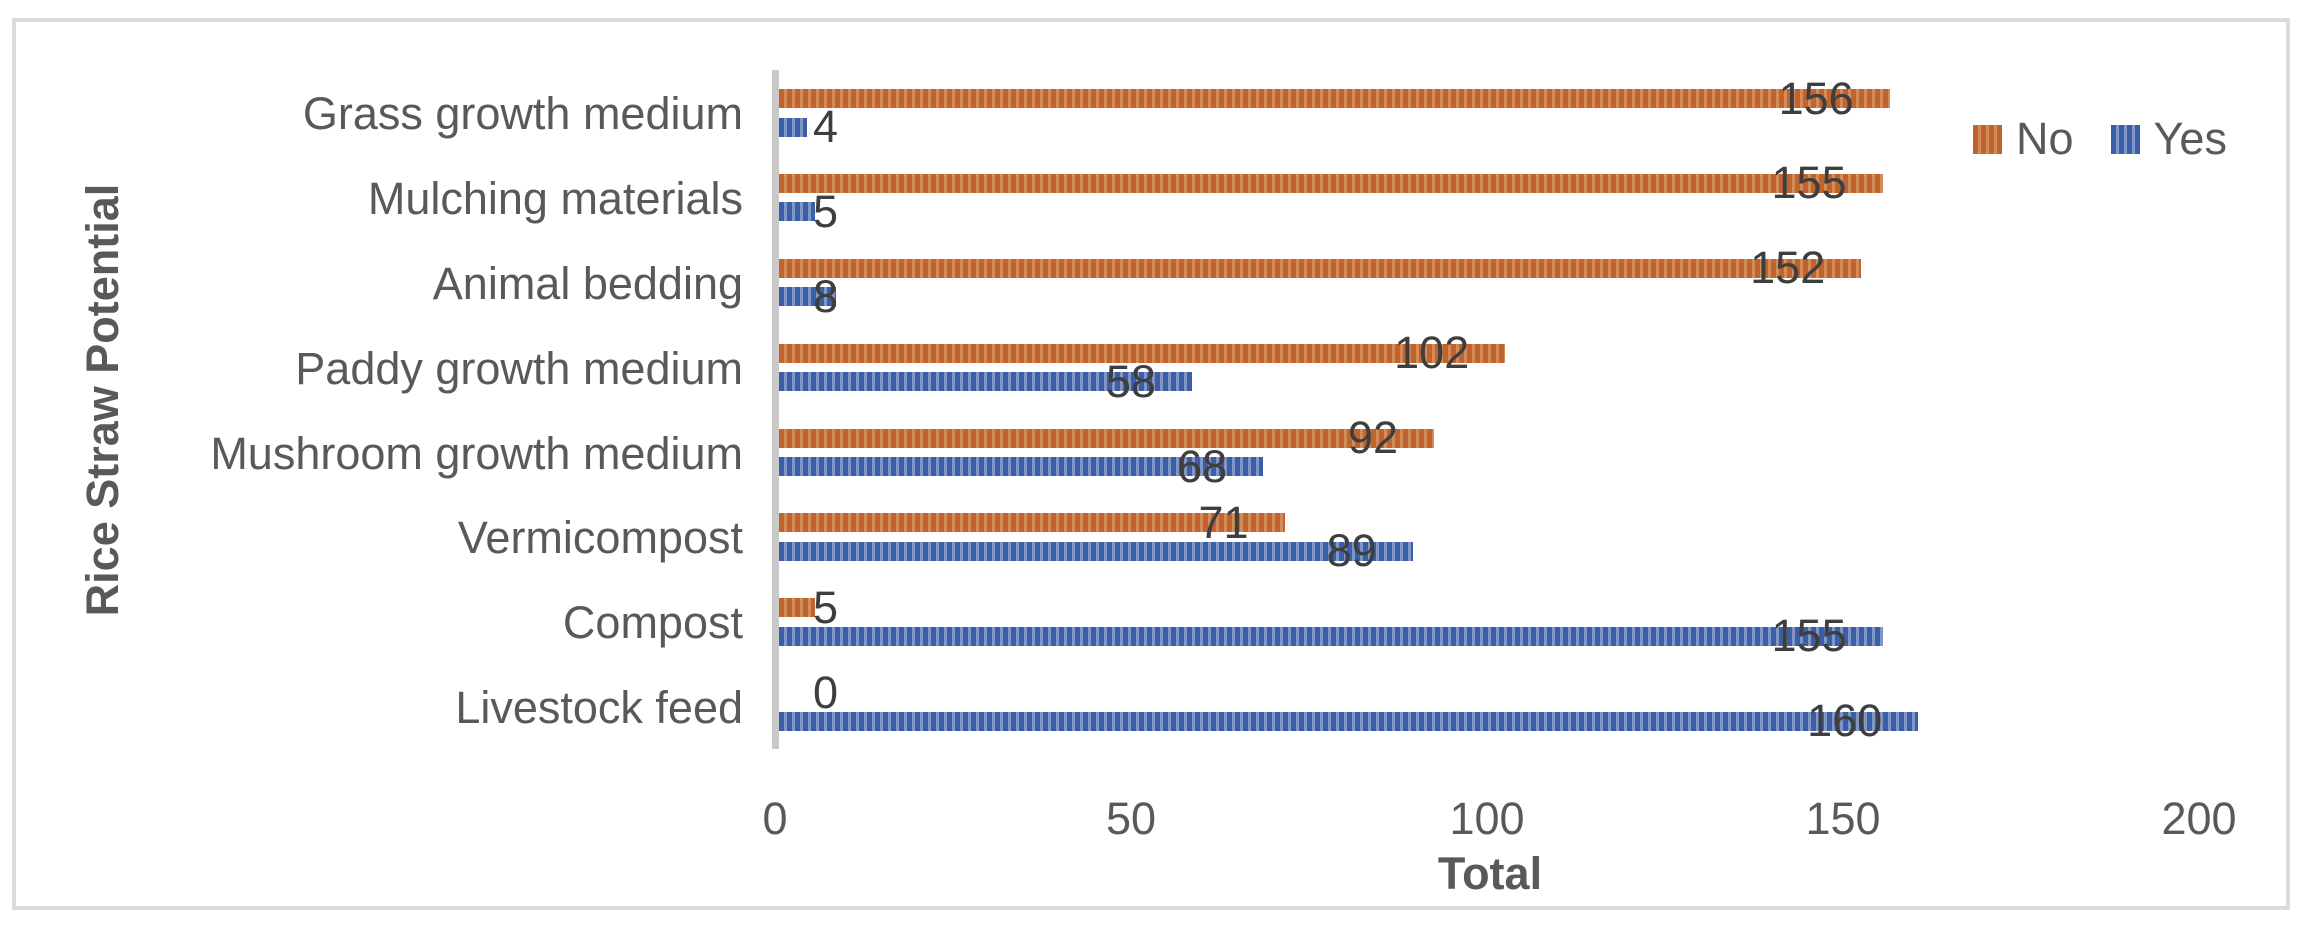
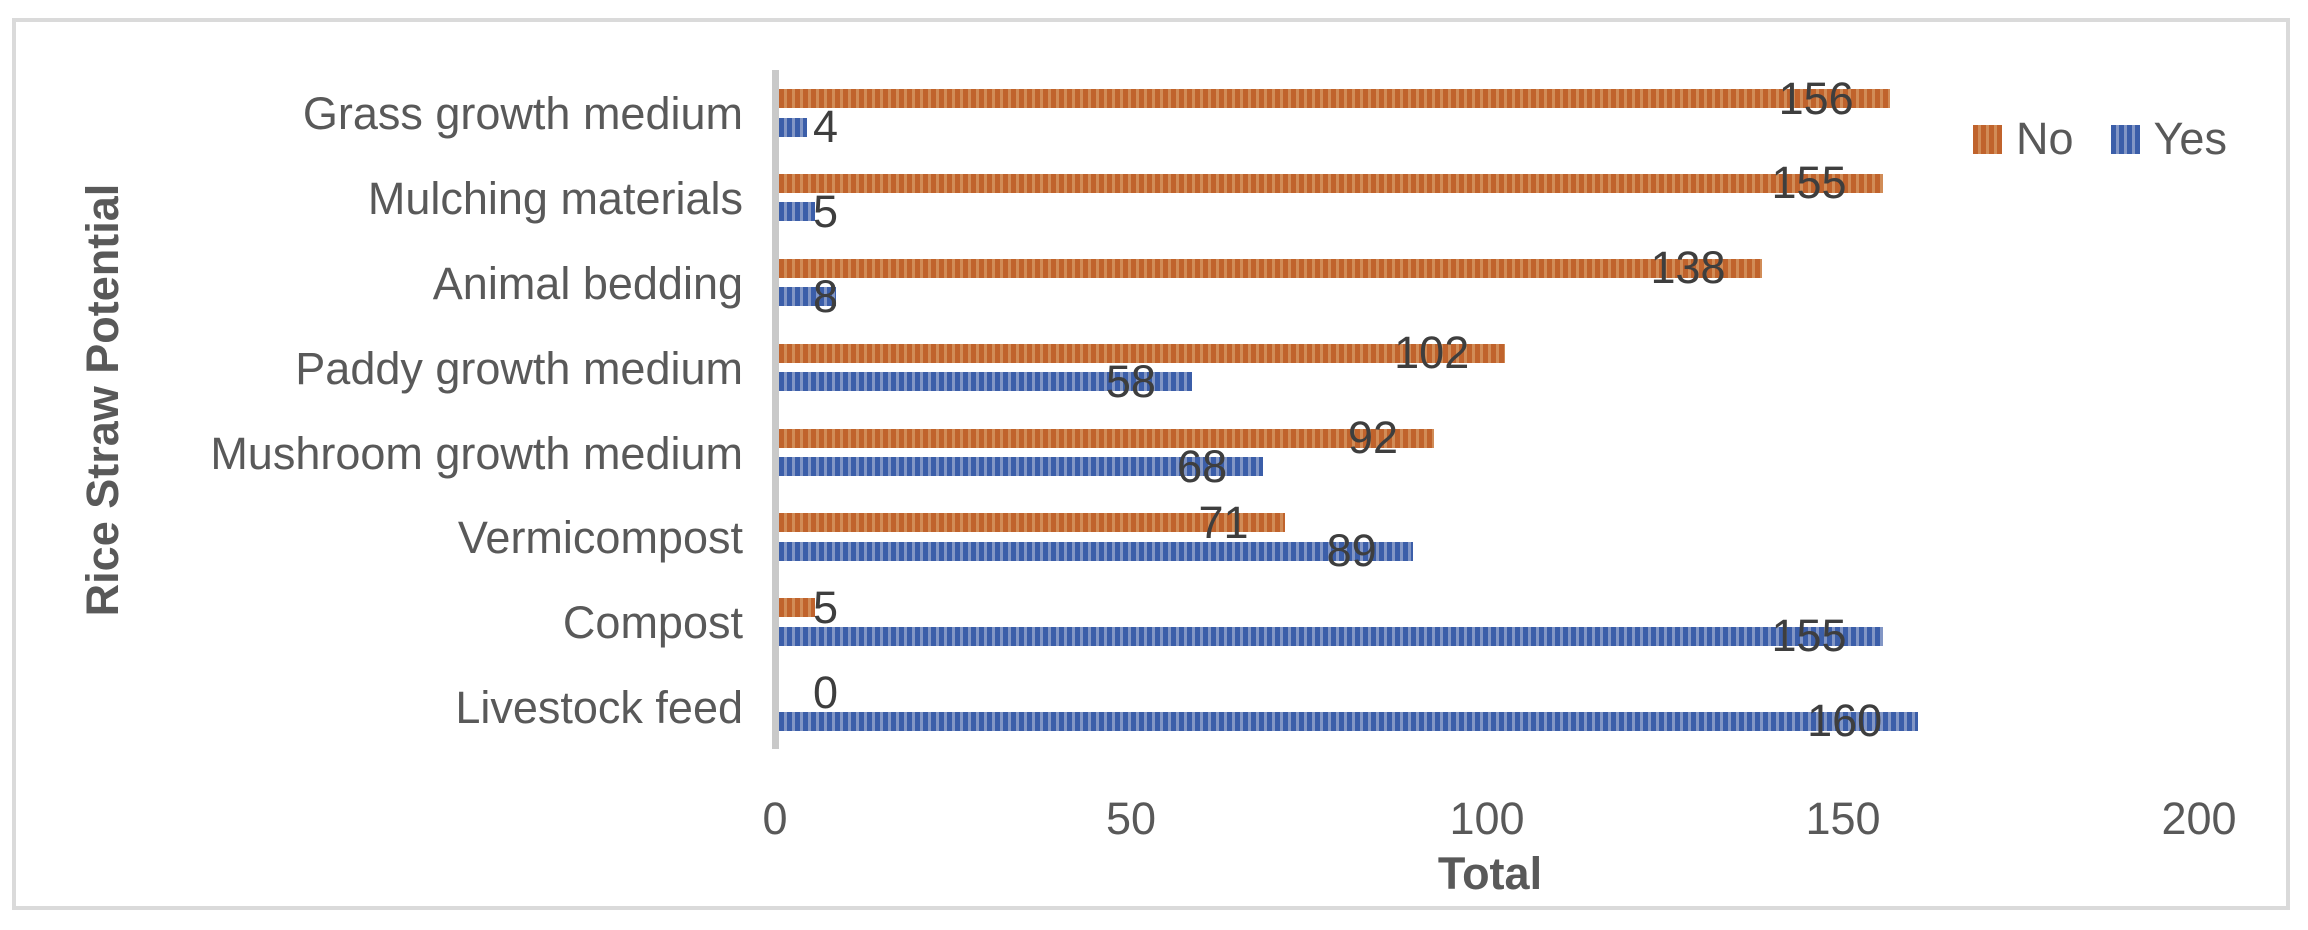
No/Animal bedding: 152 -> 138
